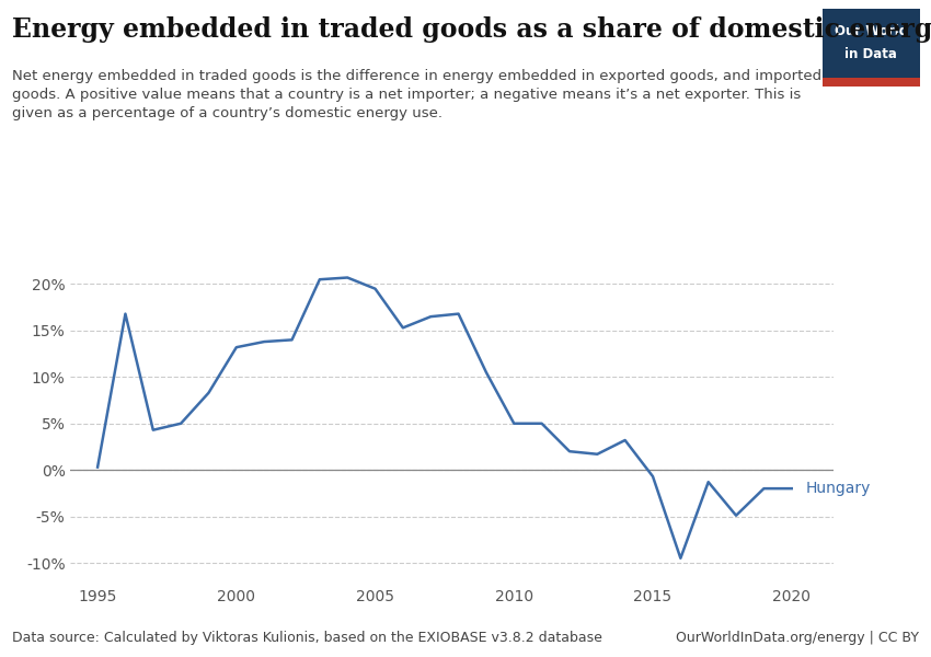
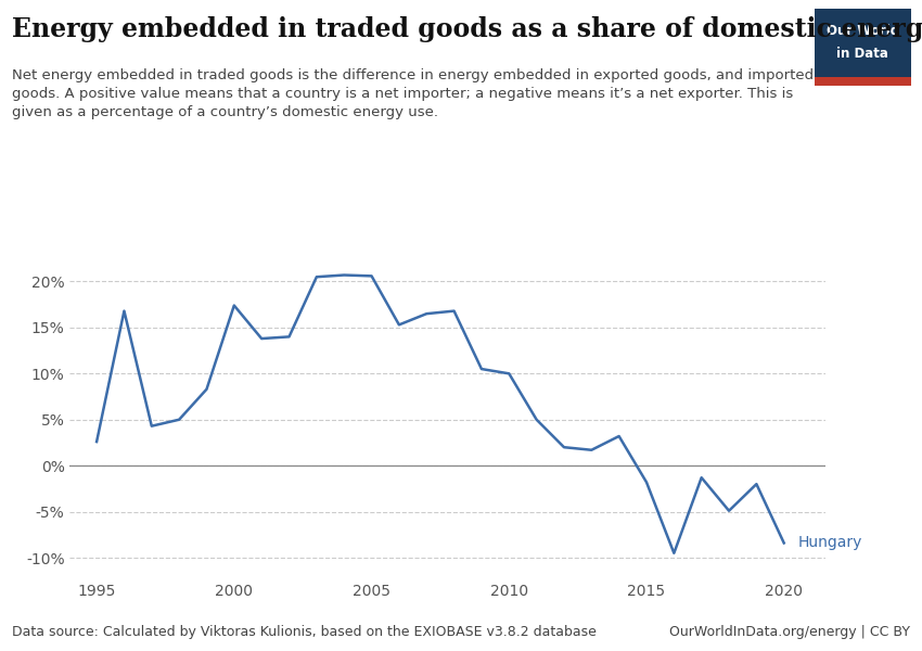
1995: 0.3% -> 2.6%
2000: 13.2% -> 17.4%
2005: 19.5% -> 20.6%
2010: 5.0% -> 10.0%
2015: -0.7% -> -1.8%
2020: -2.0% -> -8.4%
